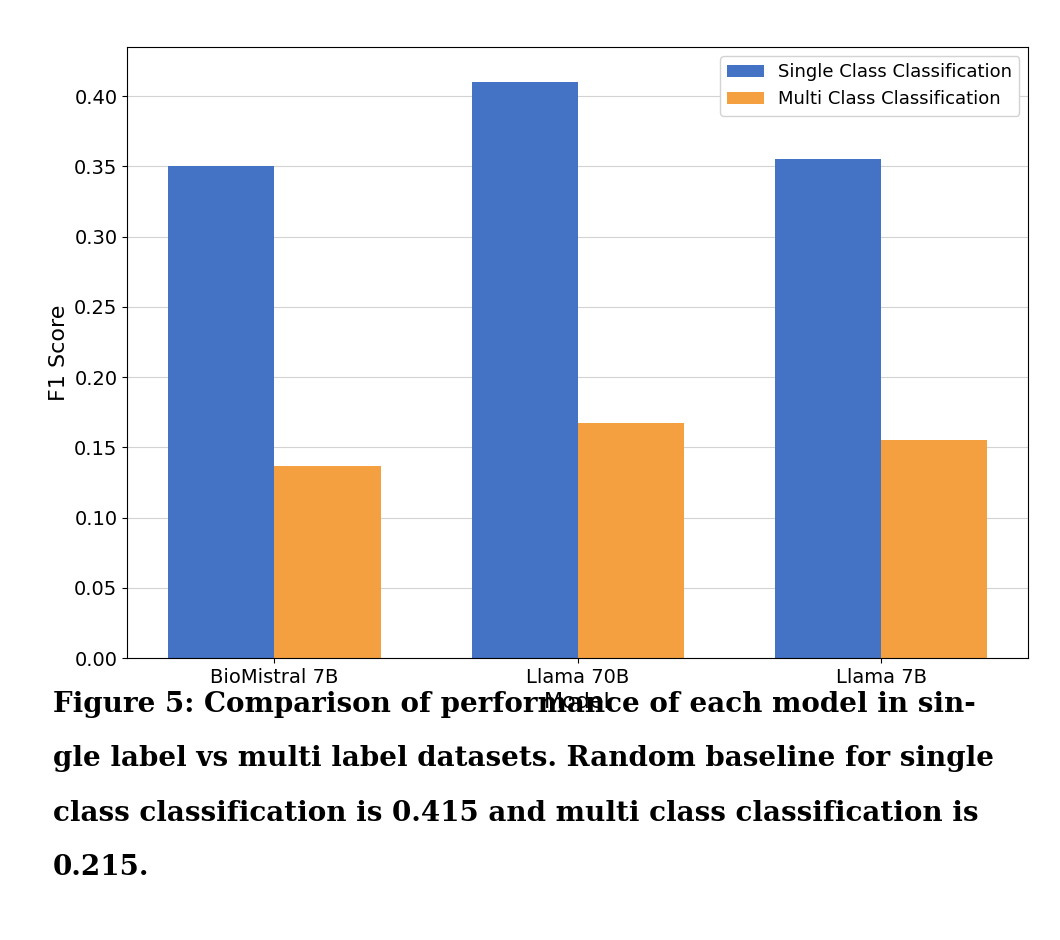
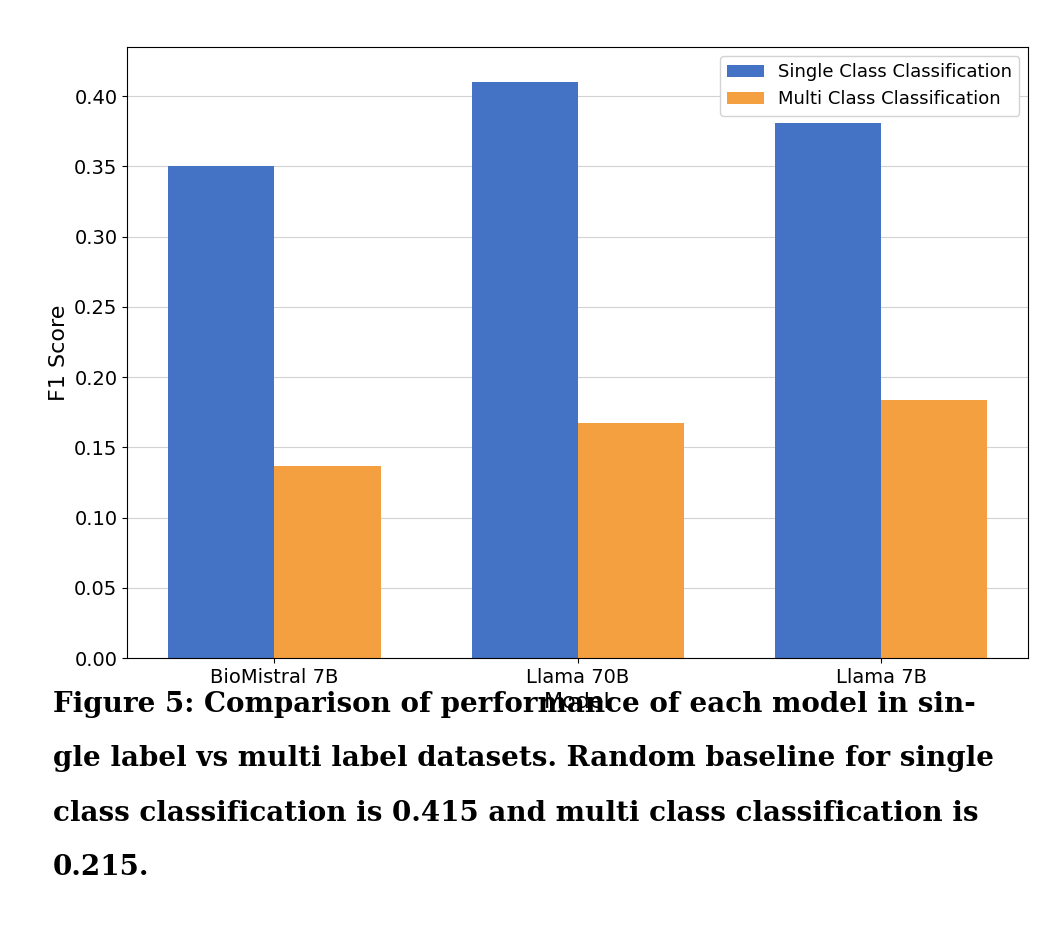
Single Class Classification/Llama 7B: 0.355 -> 0.381
Multi Class Classification/Llama 7B: 0.155 -> 0.184
